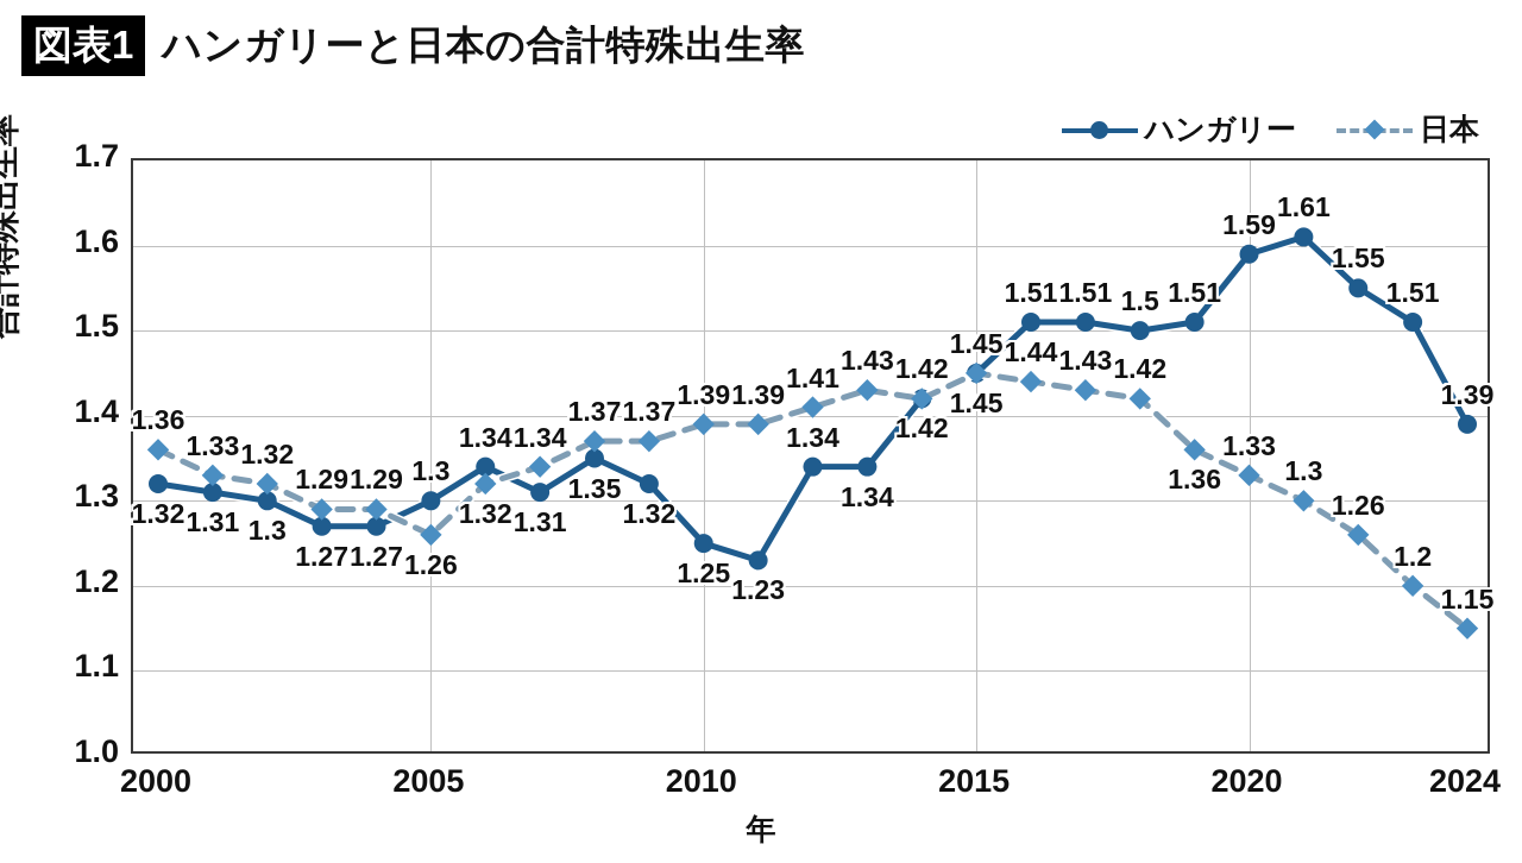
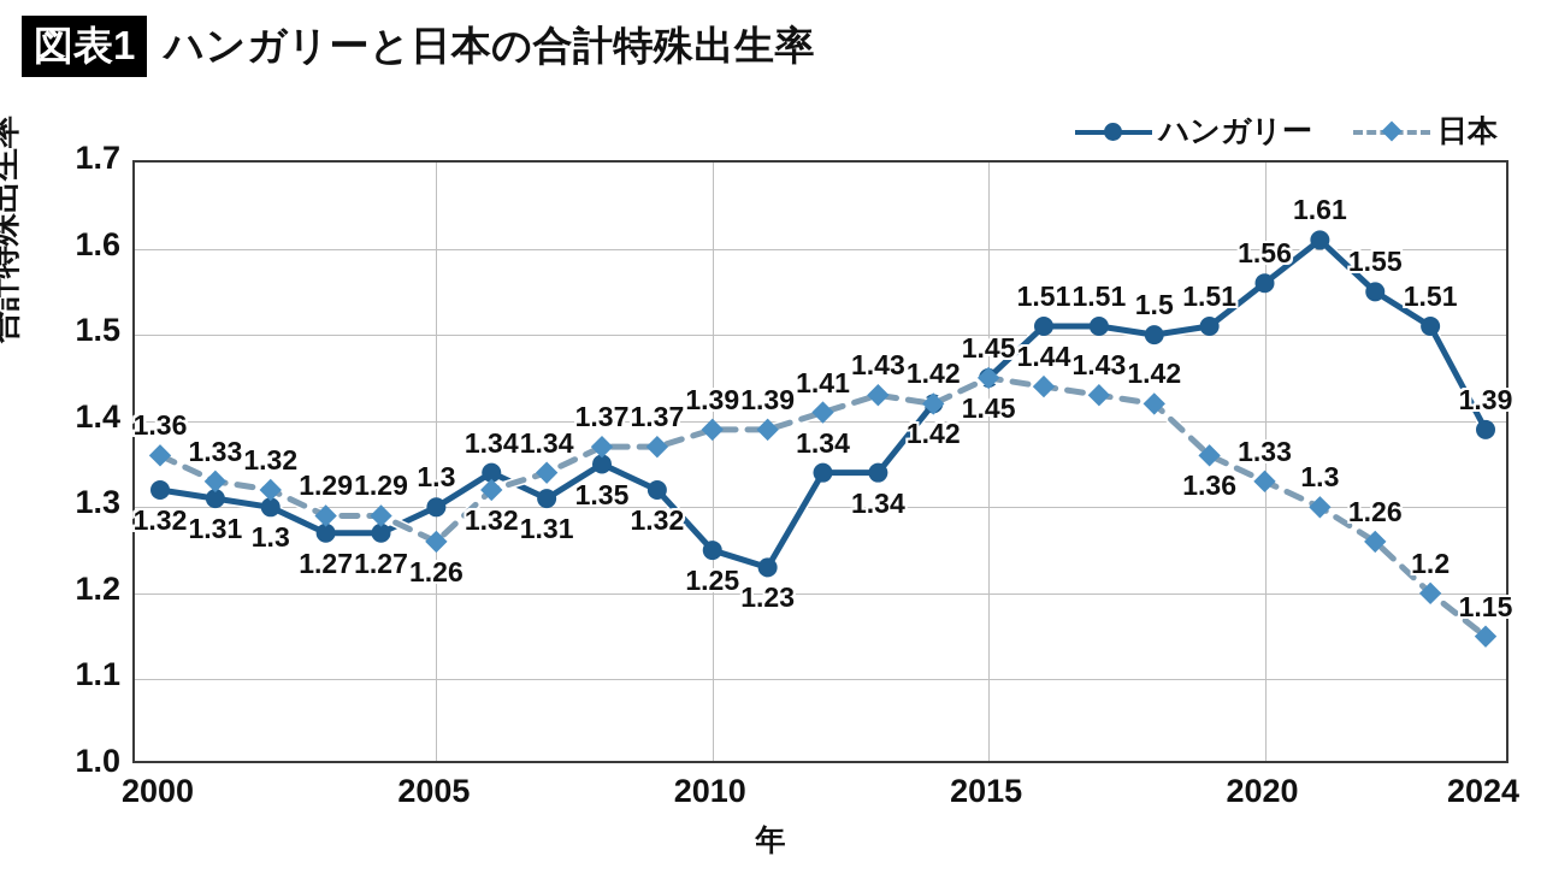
ハンガリー/2020: 1.59 -> 1.56
